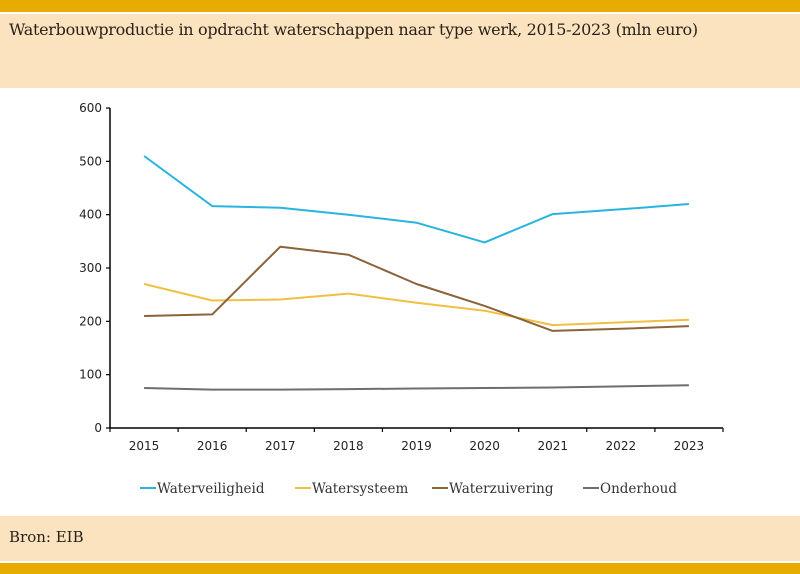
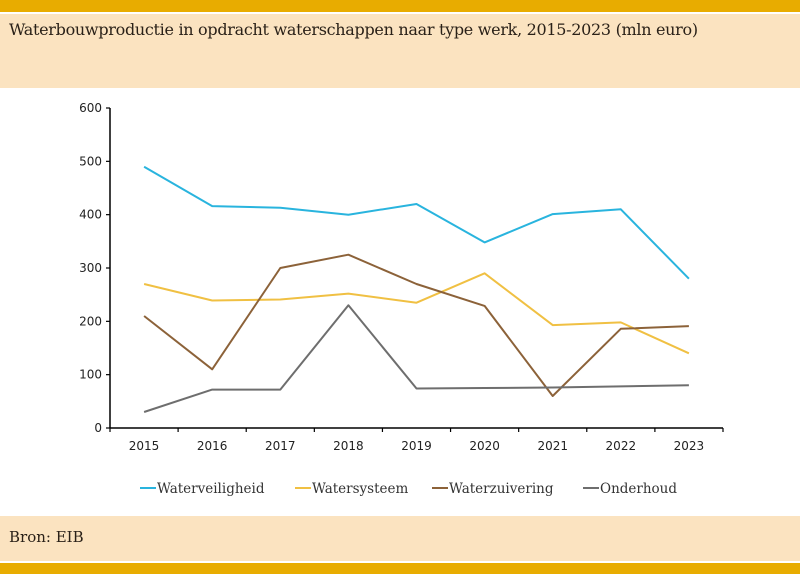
Waterveiligheid/2015: 510 -> 490
Onderhoud/2015: 80 -> 30
Waterzuivering/2016: 210 -> 110
Waterzuivering/2017: 340 -> 300
Onderhoud/2018: 70 -> 230
Waterveiligheid/2019: 380 -> 420
Watersysteem/2020: 220 -> 290
Waterzuivering/2021: 180 -> 60
Waterveiligheid/2023: 420 -> 280
Watersysteem/2023: 200 -> 140
